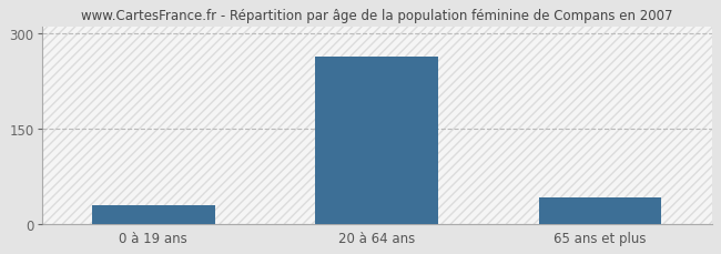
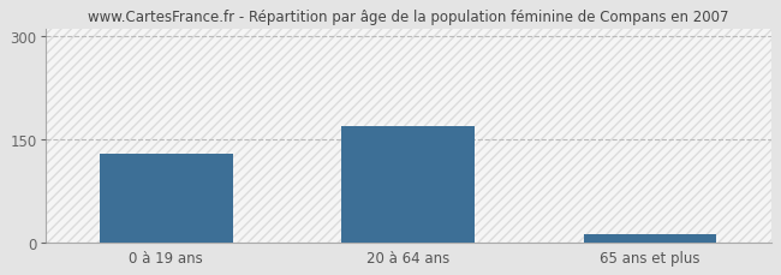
0 à 19 ans: 30 -> 130
20 à 64 ans: 264 -> 170
65 ans et plus: 42 -> 13
